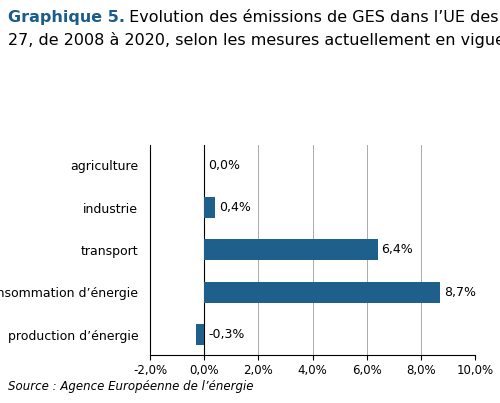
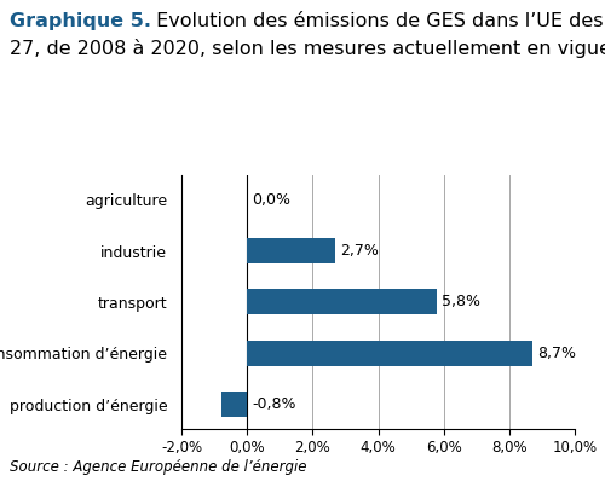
industrie: 0,4% -> 2,7%
transport: 6,4% -> 5,8%
production d’énergie: -0,3% -> -0,8%
